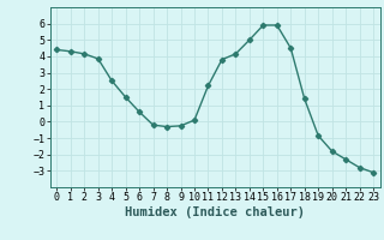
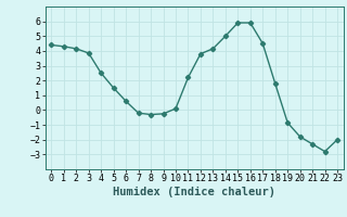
18: 1.4 -> 1.8
23: -3.1 -> -2.0
